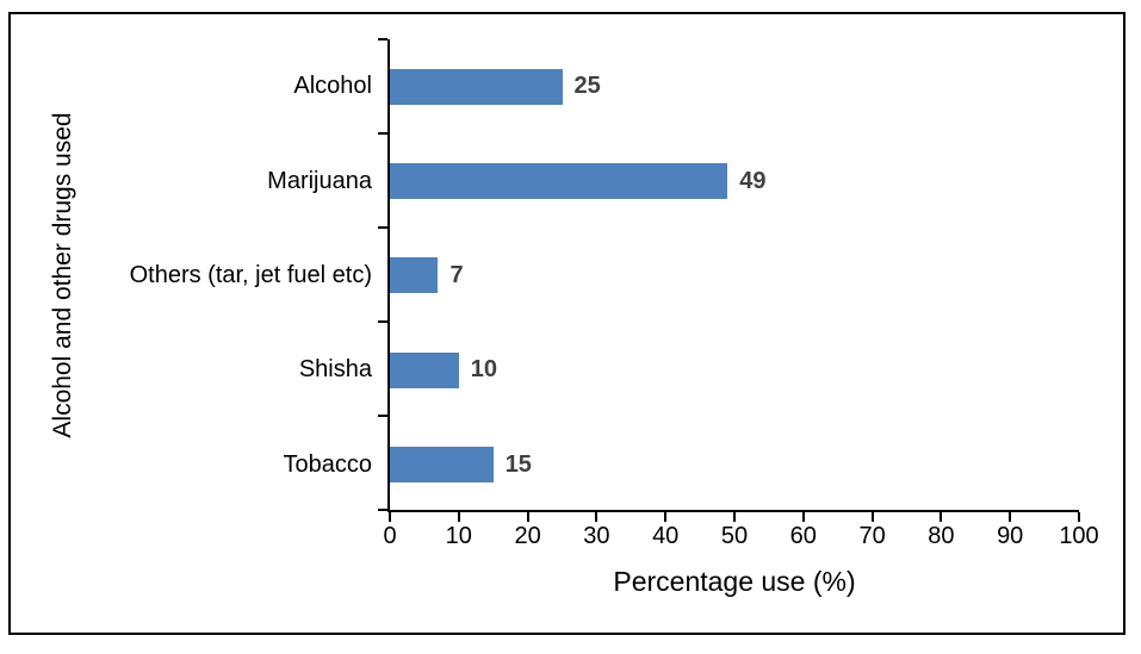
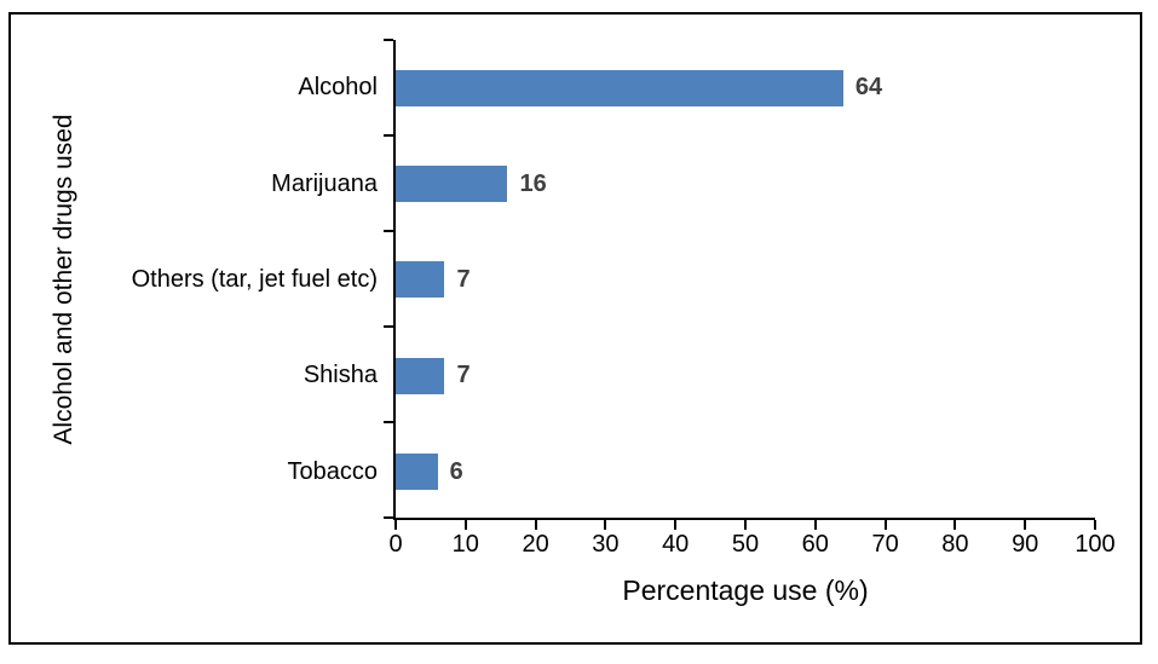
Alcohol: 25 -> 64
Marijuana: 49 -> 16
Shisha: 10 -> 7
Tobacco: 15 -> 6
